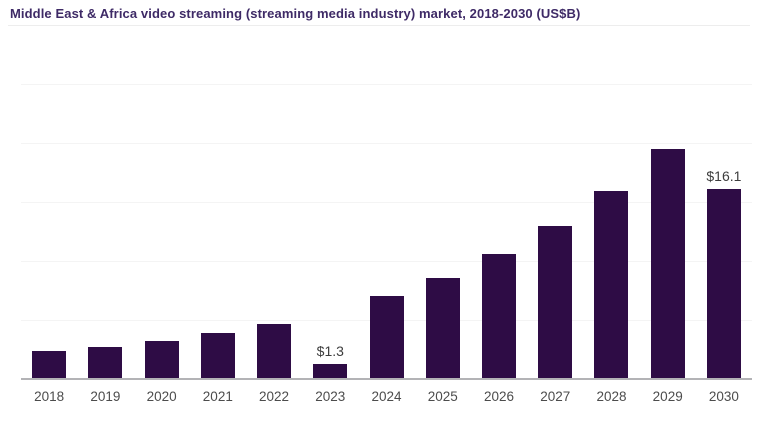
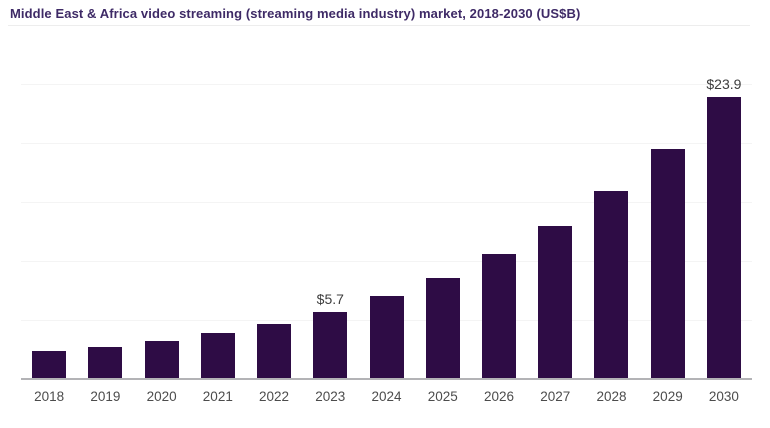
2023: $1.3 -> $5.7
2030: $16.1 -> $23.9
